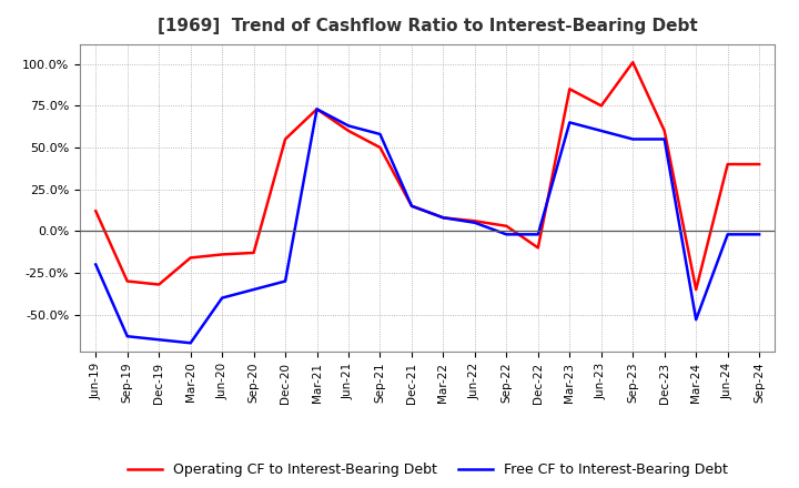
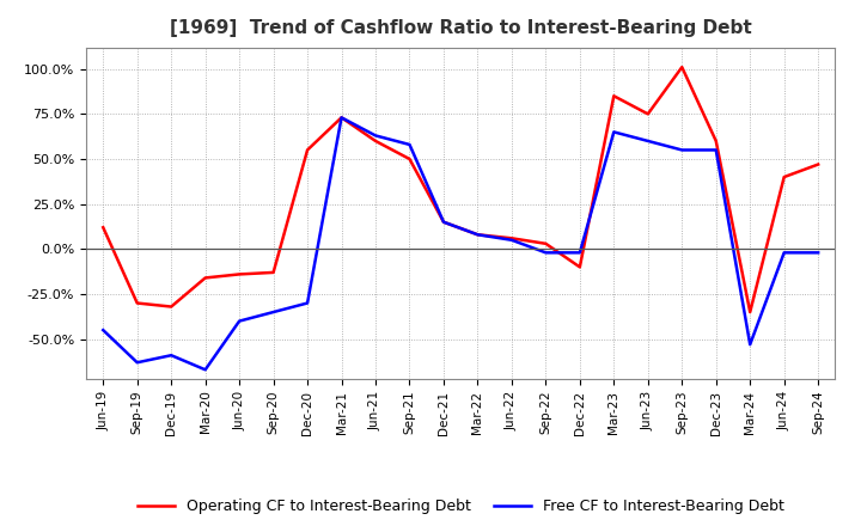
Free CF to Interest-Bearing Debt/Jun-19: -20% -> -45%
Free CF to Interest-Bearing Debt/Dec-19: -65% -> -59%
Operating CF to Interest-Bearing Debt/Sep-24: 40% -> 47%
